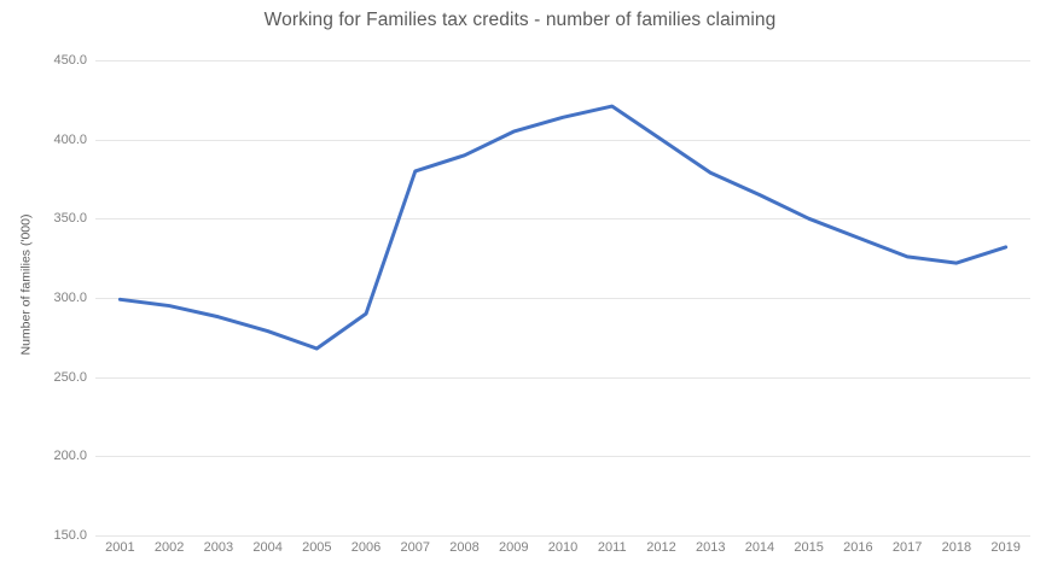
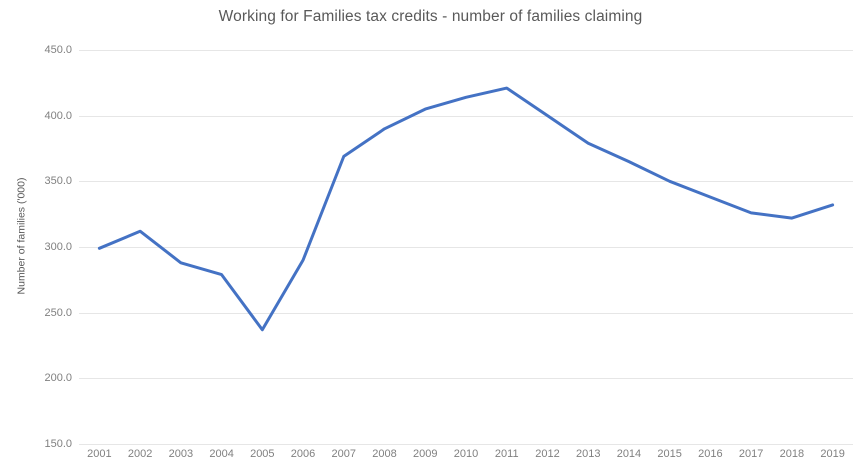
2002: 295 -> 312
2005: 268 -> 237
2007: 380 -> 369
